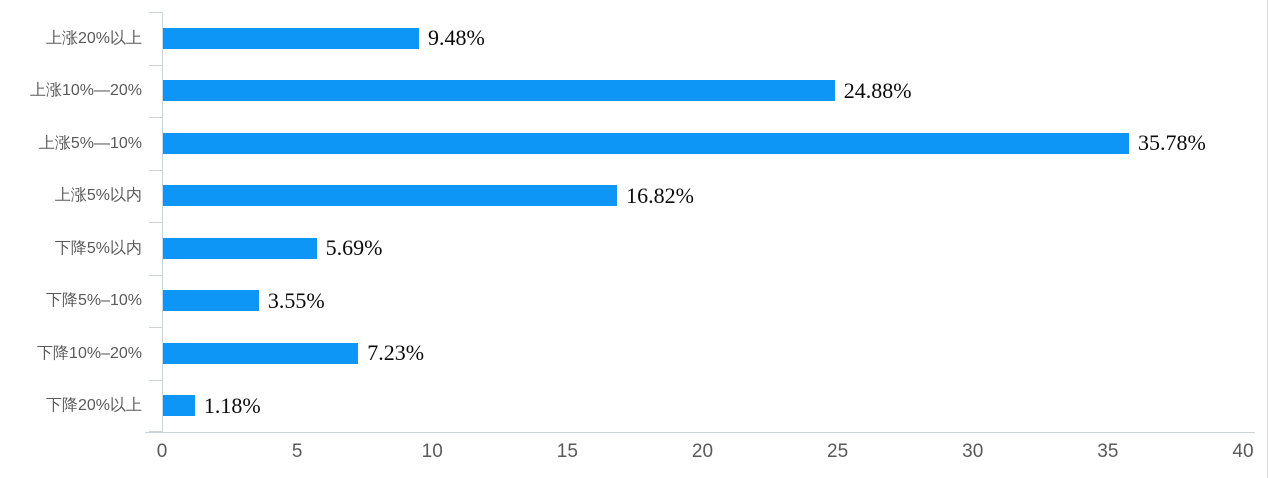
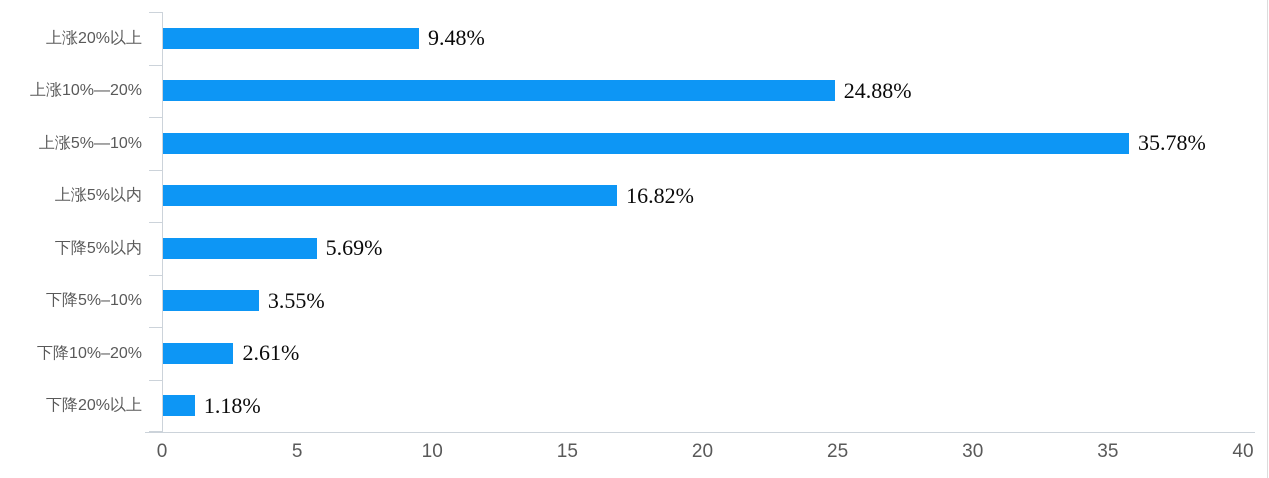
下降10%–20%: 7.23% -> 2.61%
